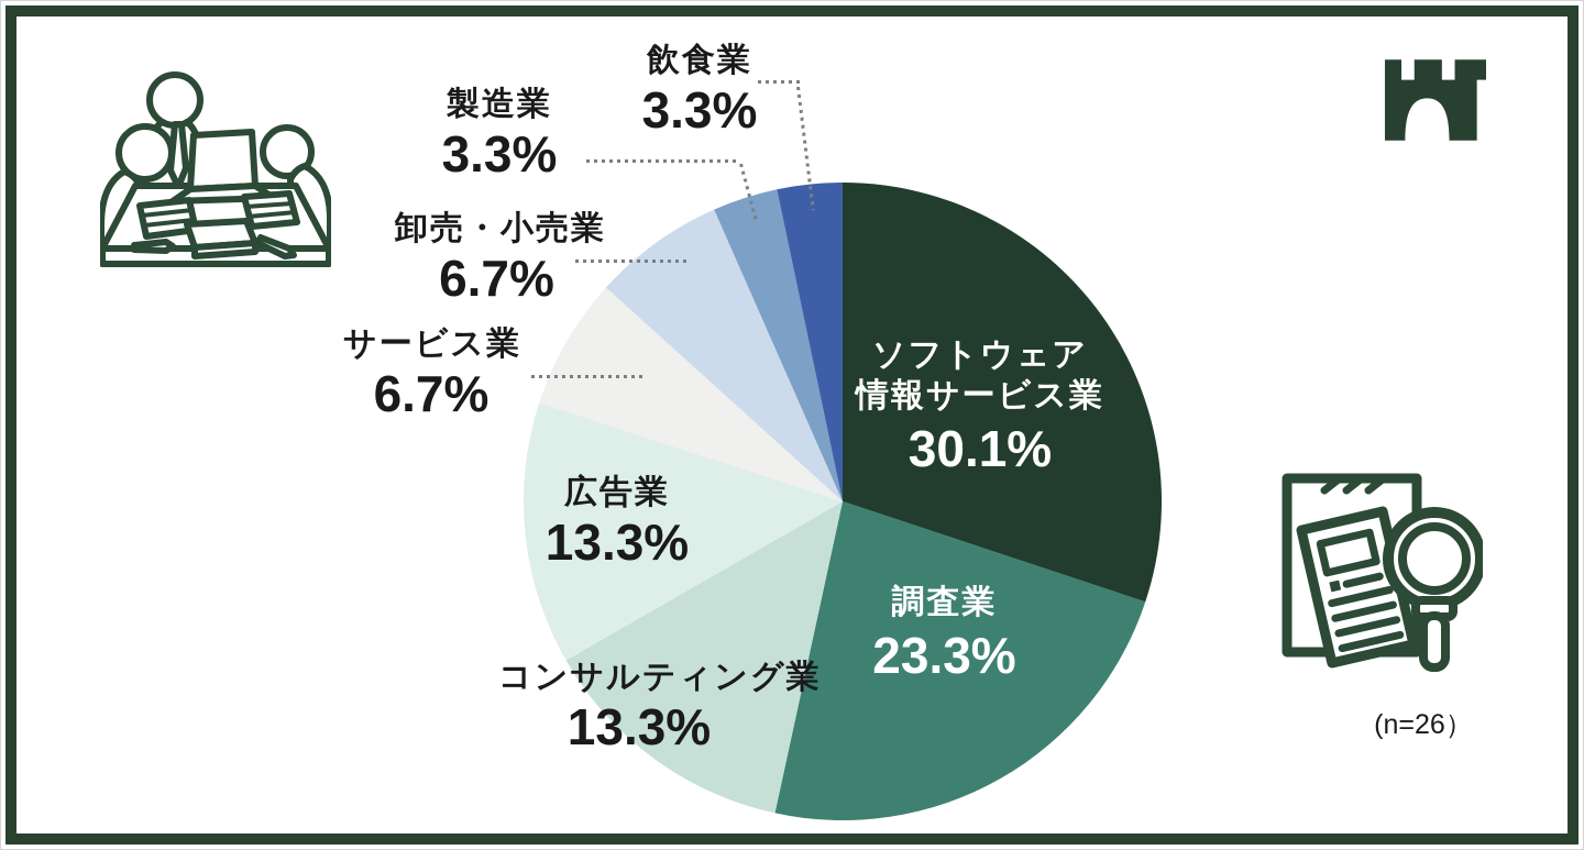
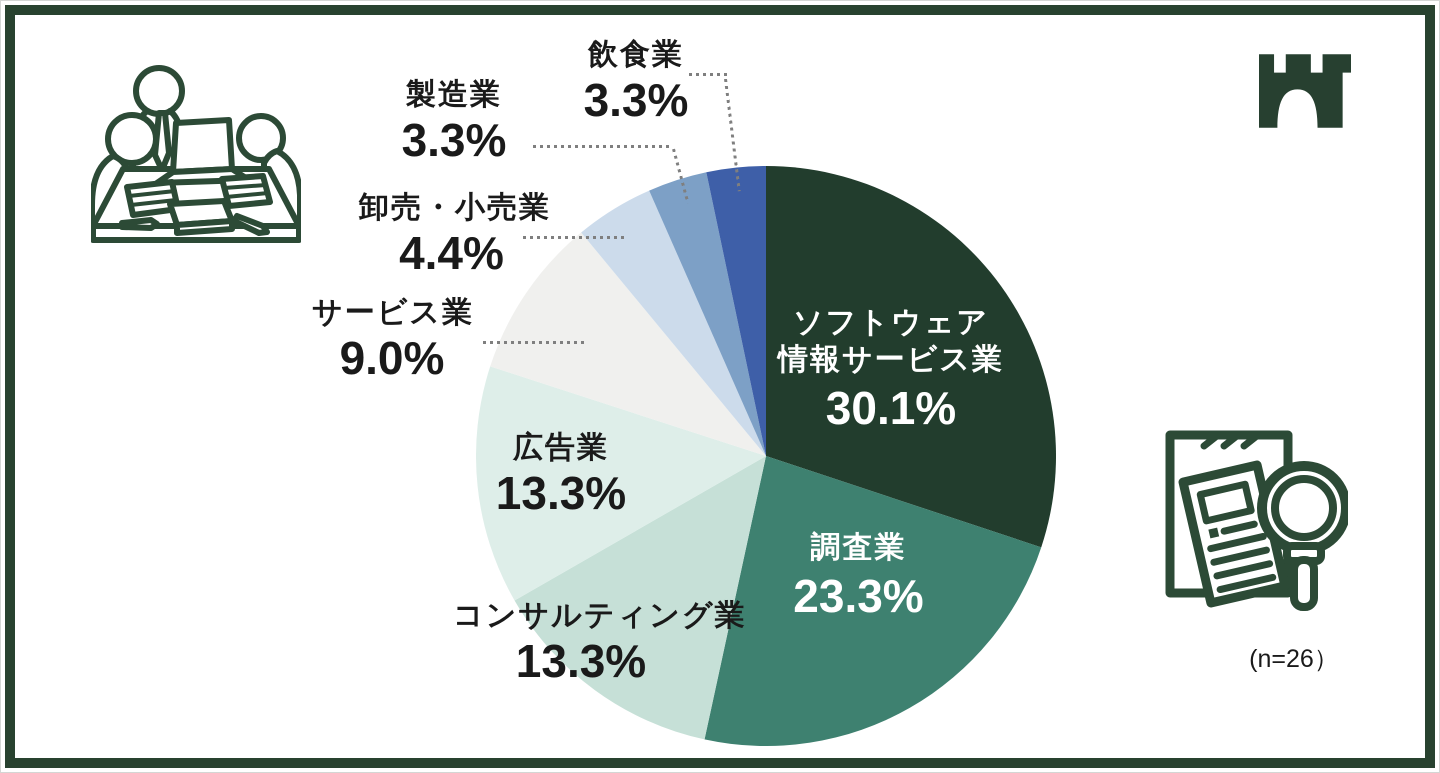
サービス業: 6.7% -> 9.0%
卸売・小売業: 6.7% -> 4.4%
